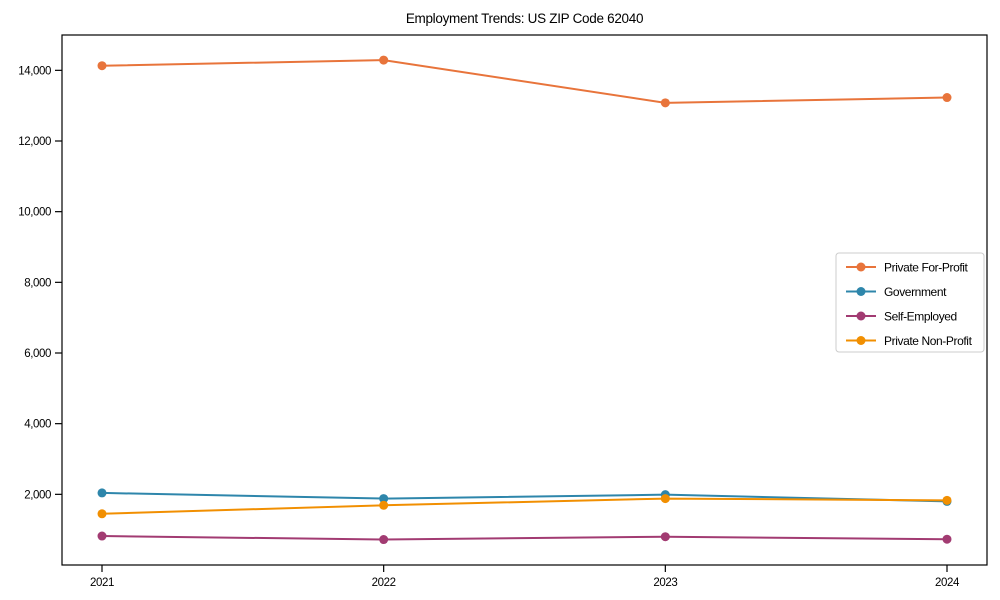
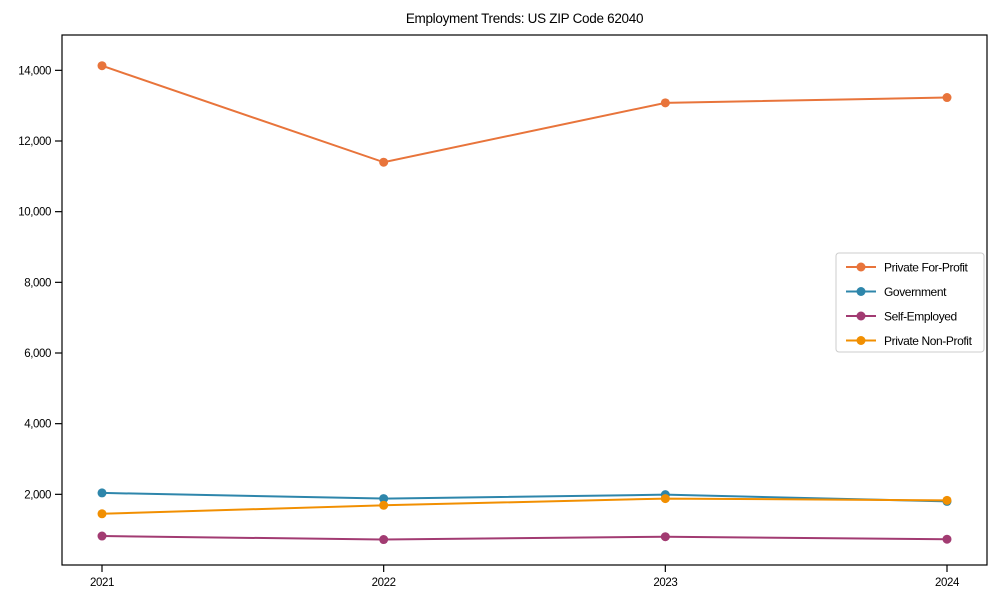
Private For-Profit/2022: 14300 -> 11400
